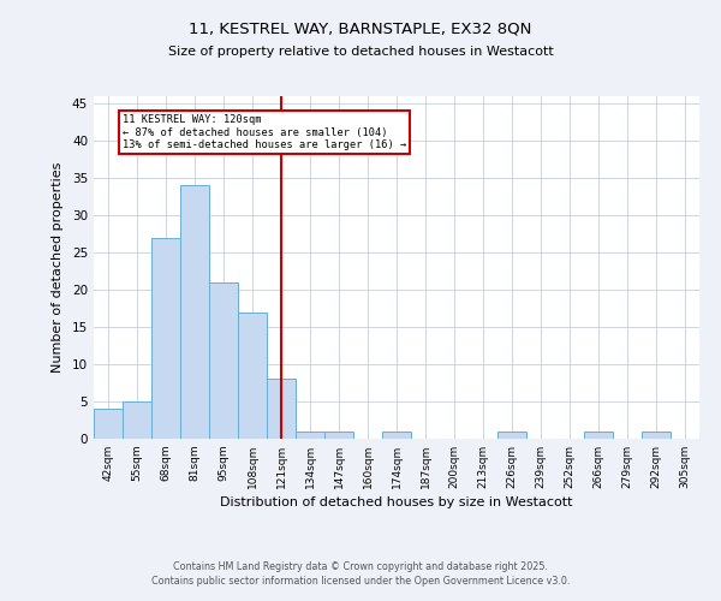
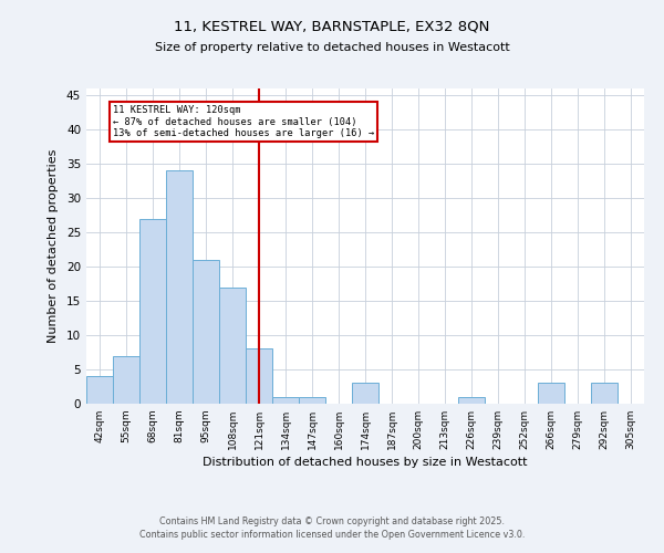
55sqm: 5 -> 7
174sqm: 1 -> 3
266sqm: 1 -> 3
292sqm: 1 -> 3
